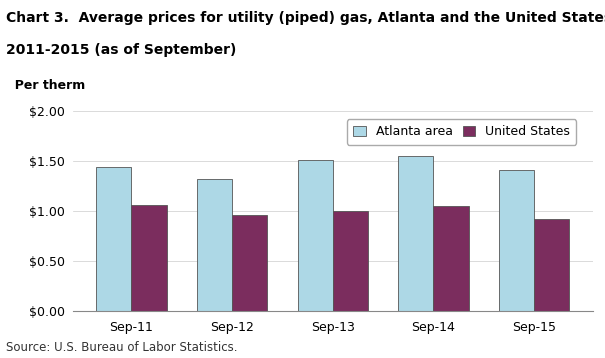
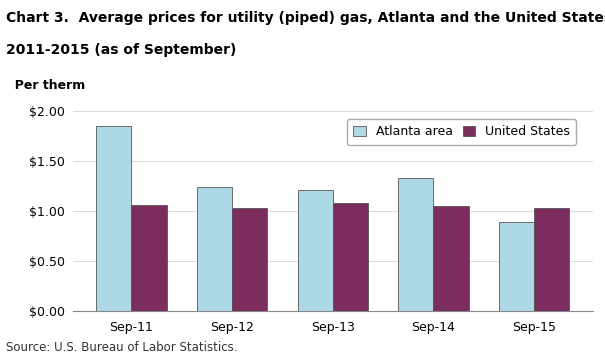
Atlanta area/Sep-11: $1.44 -> $1.85
Atlanta area/Sep-12: $1.32 -> $1.24
United States/Sep-12: $0.96 -> $1.03
Atlanta area/Sep-13: $1.51 -> $1.21
United States/Sep-13: $1.00 -> $1.08
Atlanta area/Sep-14: $1.55 -> $1.33
Atlanta area/Sep-15: $1.41 -> $0.89
United States/Sep-15: $0.92 -> $1.03
